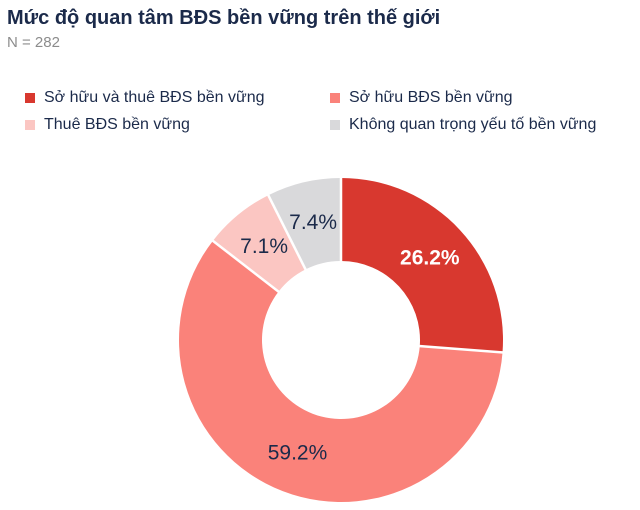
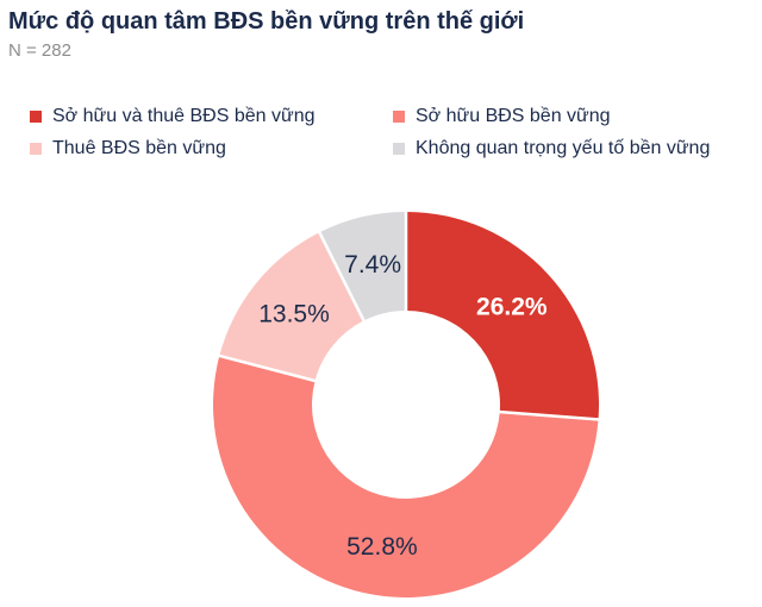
Sở hữu BĐS bền vững: 59.2% -> 52.8%
Thuê BĐS bền vững: 7.1% -> 13.5%
